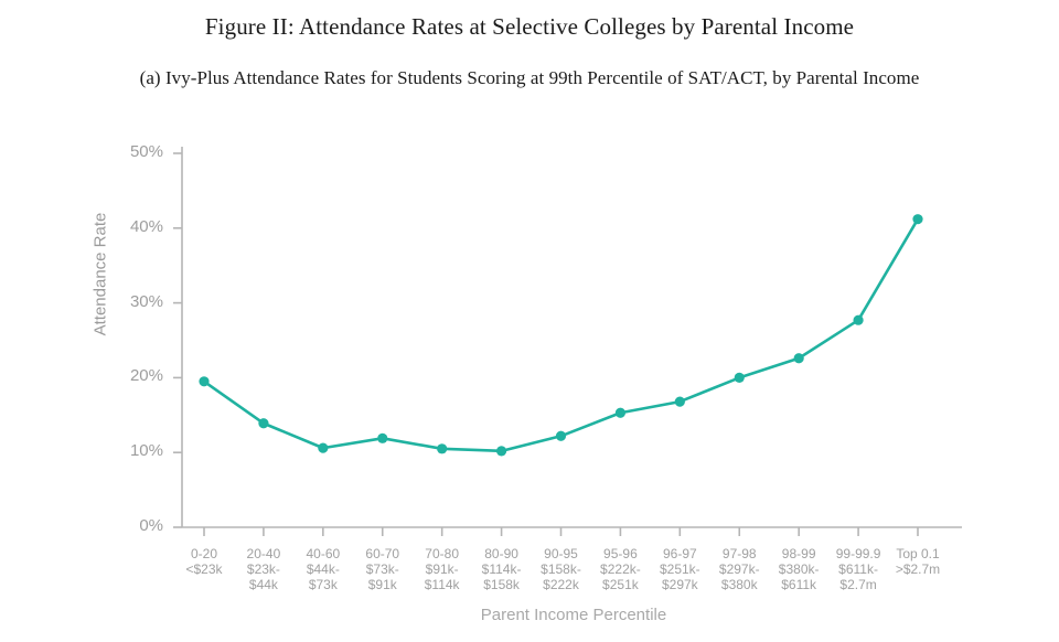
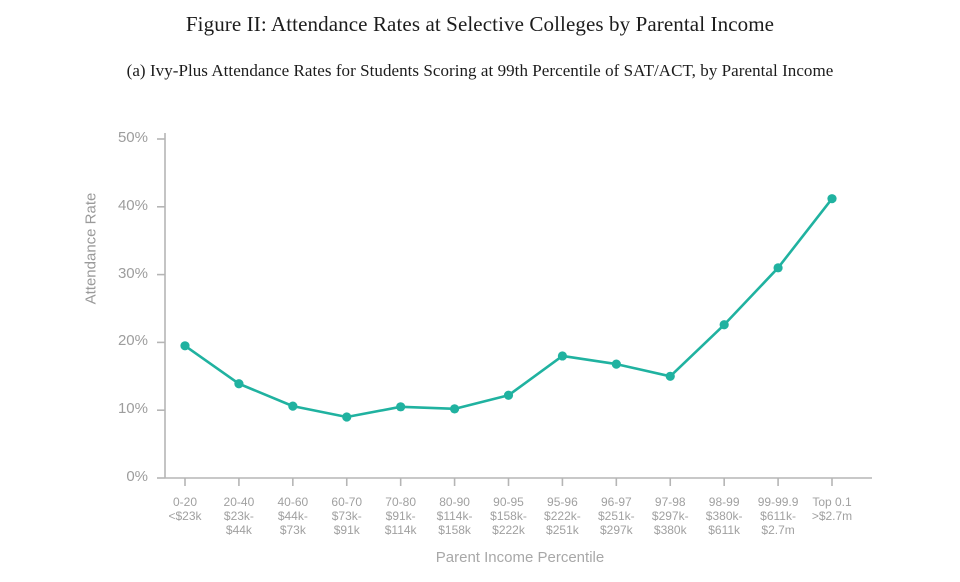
60-70 $73k-$91k: 12% -> 9%
95-96 $222k-$251k: 15% -> 18%
97-98 $297k-$380k: 20% -> 15%
99-99.9 $611k-$2.7m: 28% -> 31%
